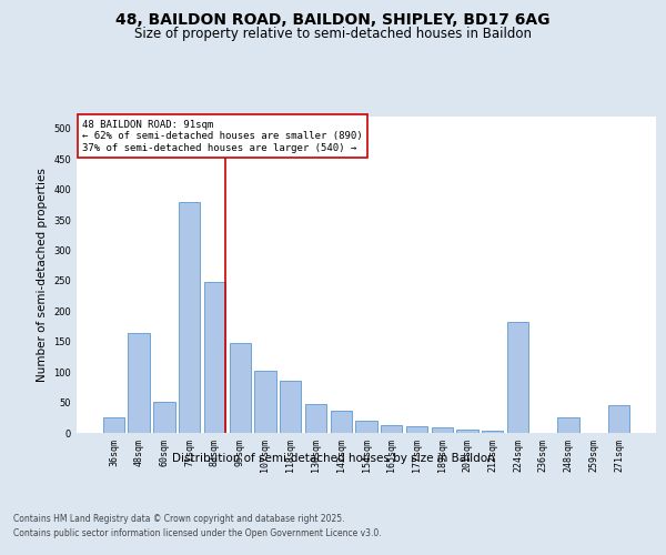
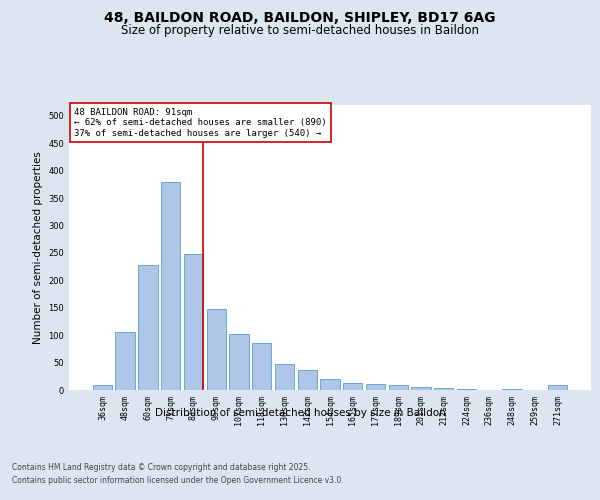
36sqm: 26 -> 10
48sqm: 164 -> 105
60sqm: 52 -> 228
224sqm: 182 -> 1
248sqm: 26 -> 1
271sqm: 46 -> 9
